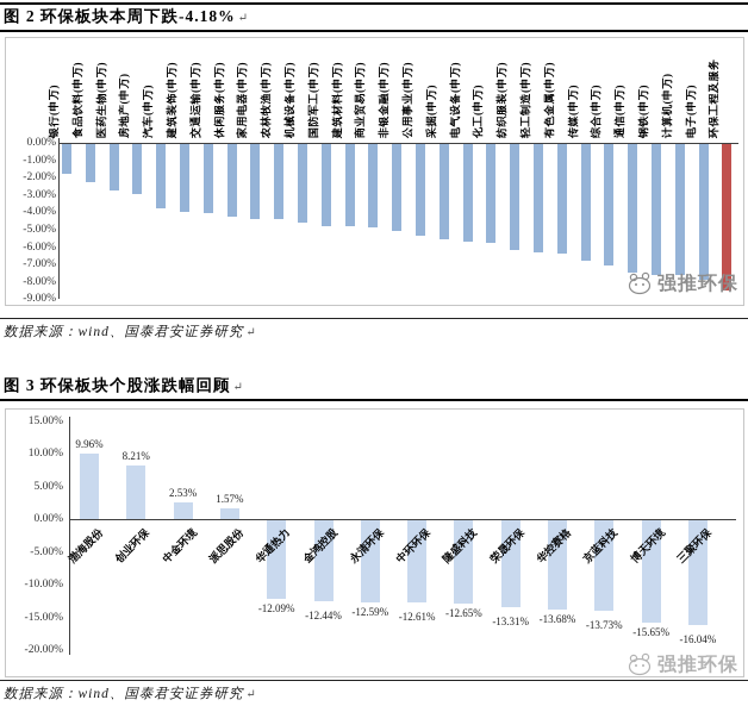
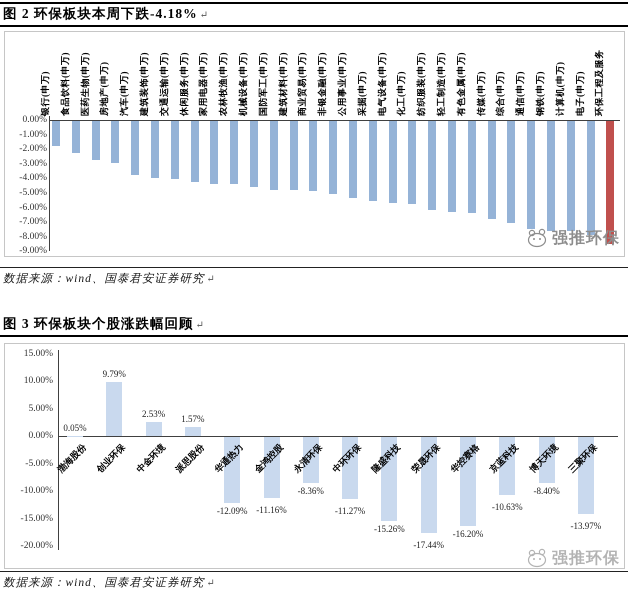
图 3 环保板块个股涨跌幅回顾/渤海股份: 9.96% -> 0.05%
图 3 环保板块个股涨跌幅回顾/创业环保: 8.21% -> 9.79%
图 3 环保板块个股涨跌幅回顾/金鸿控股: -12.44% -> -11.16%
图 3 环保板块个股涨跌幅回顾/永清环保: -12.59% -> -8.36%
图 3 环保板块个股涨跌幅回顾/中环环保: -12.61% -> -11.27%
图 3 环保板块个股涨跌幅回顾/隆盛科技: -12.65% -> -15.26%
图 3 环保板块个股涨跌幅回顾/荣晟环保: -13.31% -> -17.44%
图 3 环保板块个股涨跌幅回顾/华控赛格: -13.68% -> -16.20%
图 3 环保板块个股涨跌幅回顾/京蓝科技: -13.73% -> -10.63%
图 3 环保板块个股涨跌幅回顾/博天环境: -15.65% -> -8.40%
图 3 环保板块个股涨跌幅回顾/三聚环保: -16.04% -> -13.97%
